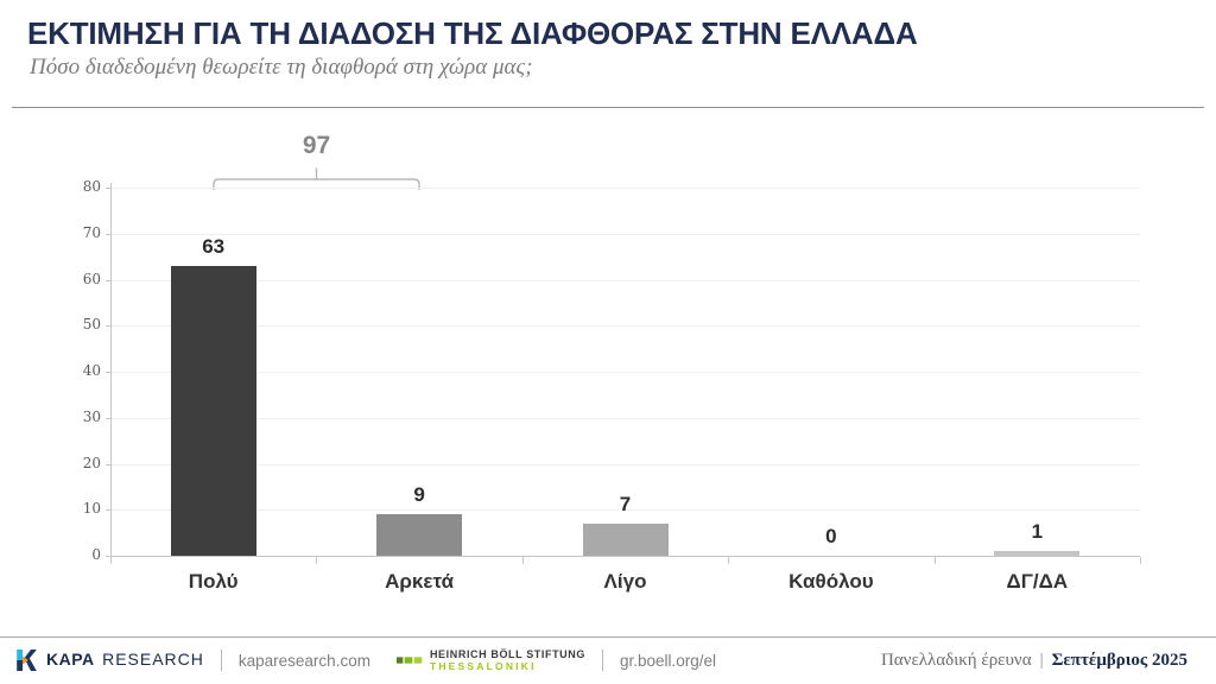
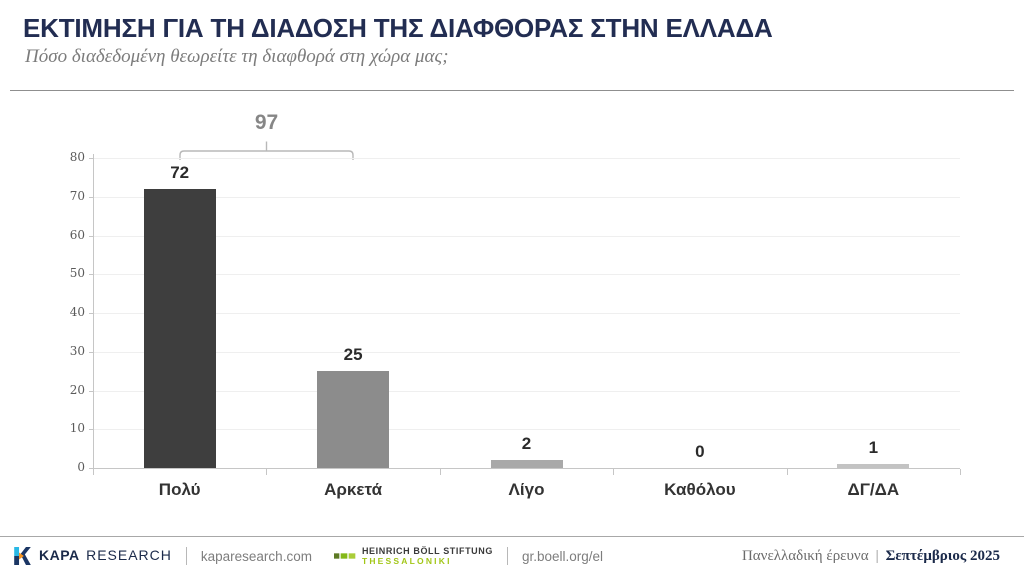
Πολύ: 63 -> 72
Αρκετά: 9 -> 25
Λίγο: 7 -> 2
